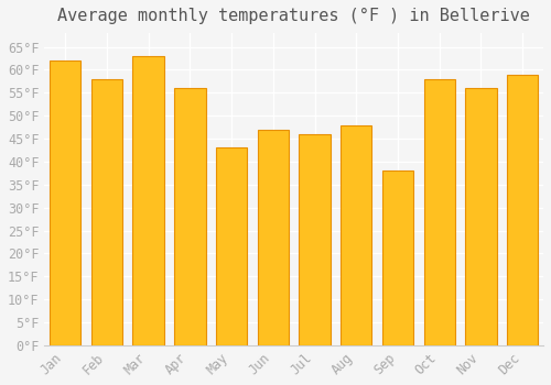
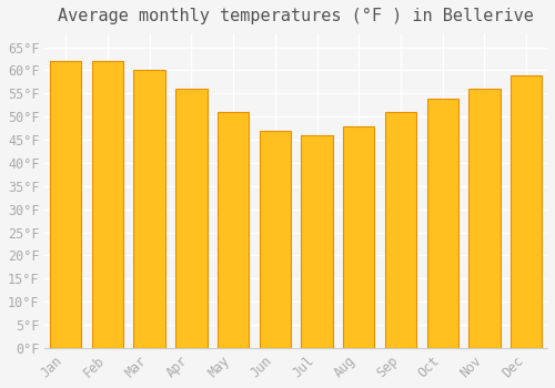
Feb: 58°F -> 62°F
Mar: 63°F -> 60°F
May: 43°F -> 51°F
Sep: 38°F -> 51°F
Oct: 58°F -> 54°F
